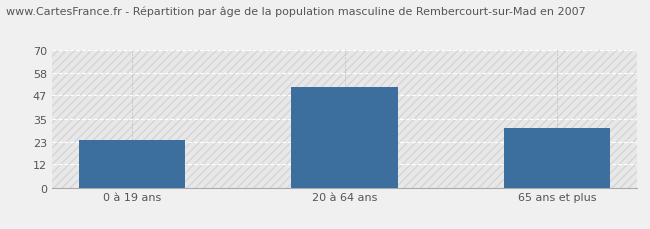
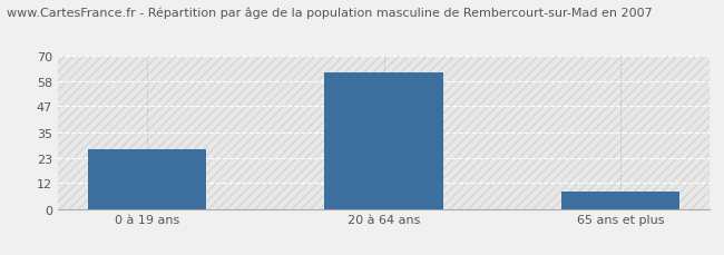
0 à 19 ans: 24 -> 27
20 à 64 ans: 51 -> 62
65 ans et plus: 30 -> 8
